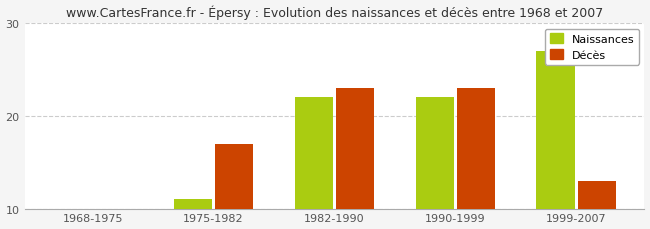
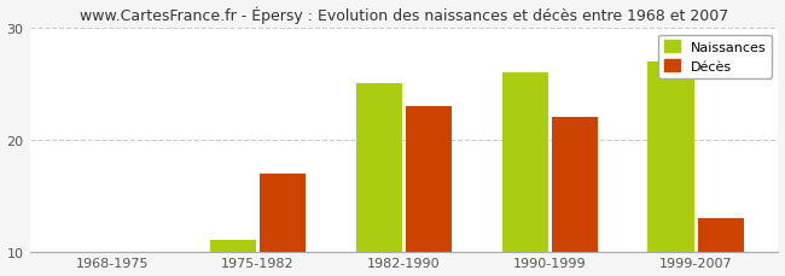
Naissances/1982-1990: 22 -> 25
Naissances/1990-1999: 22 -> 26
Décès/1990-1999: 23 -> 22
